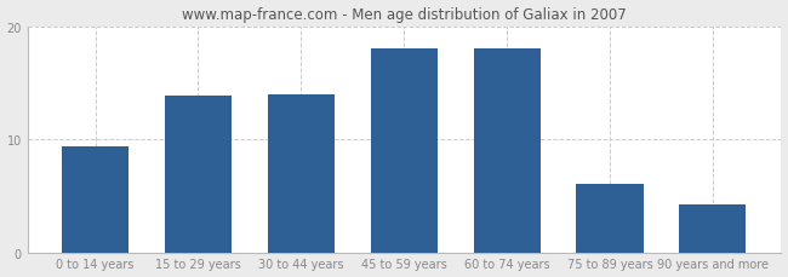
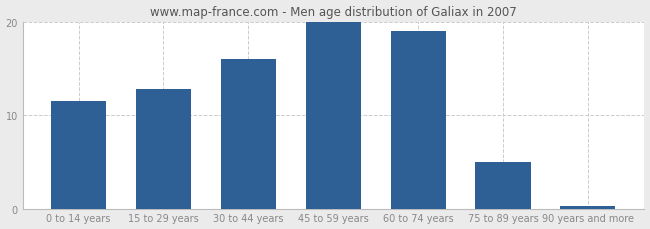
0 to 14 years: 9.4 -> 11.5
15 to 29 years: 13.8 -> 12.8
30 to 44 years: 14.0 -> 16.0
45 to 59 years: 18.0 -> 20.0
60 to 74 years: 18.0 -> 19.0
75 to 89 years: 6.0 -> 5.0
90 years and more: 4.2 -> 0.3
